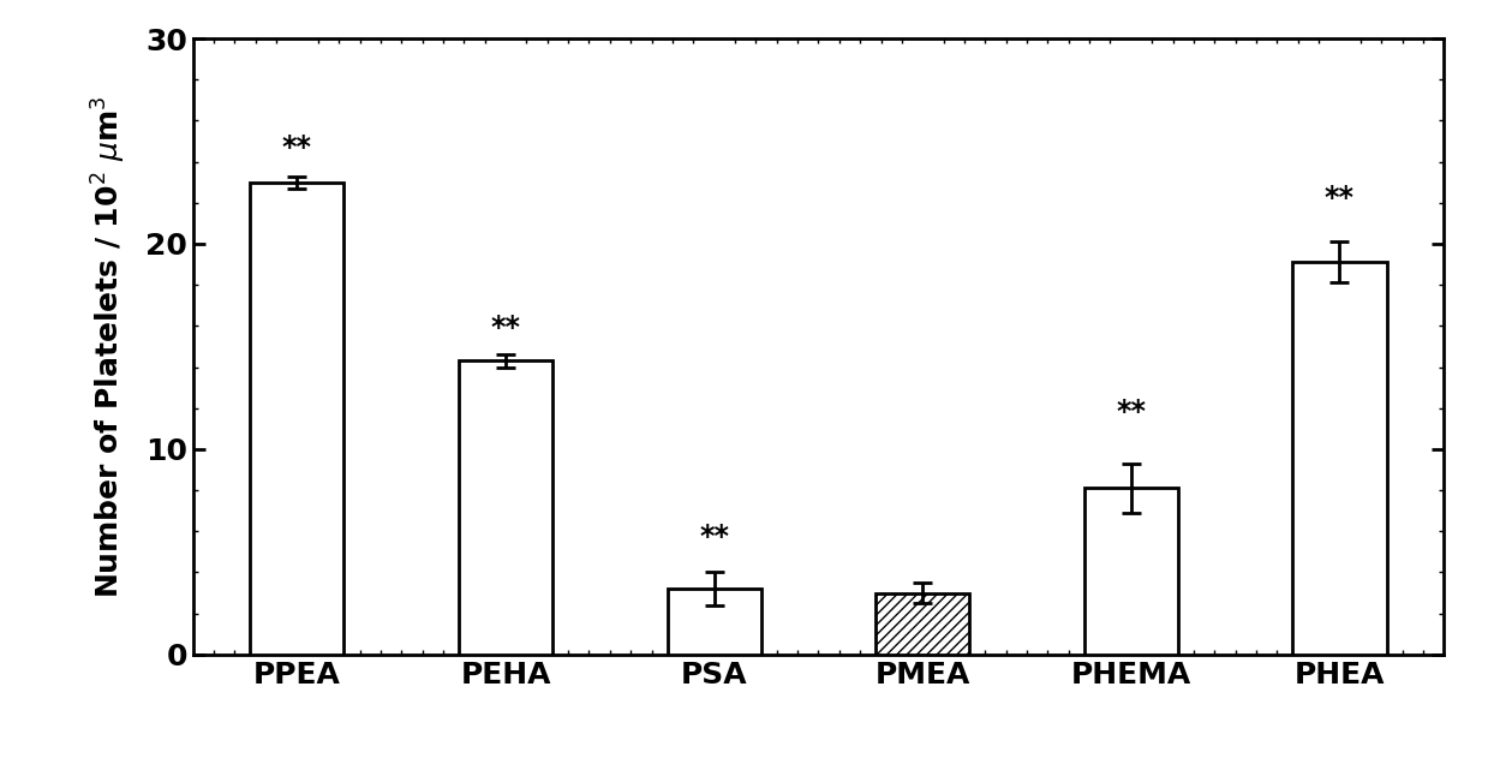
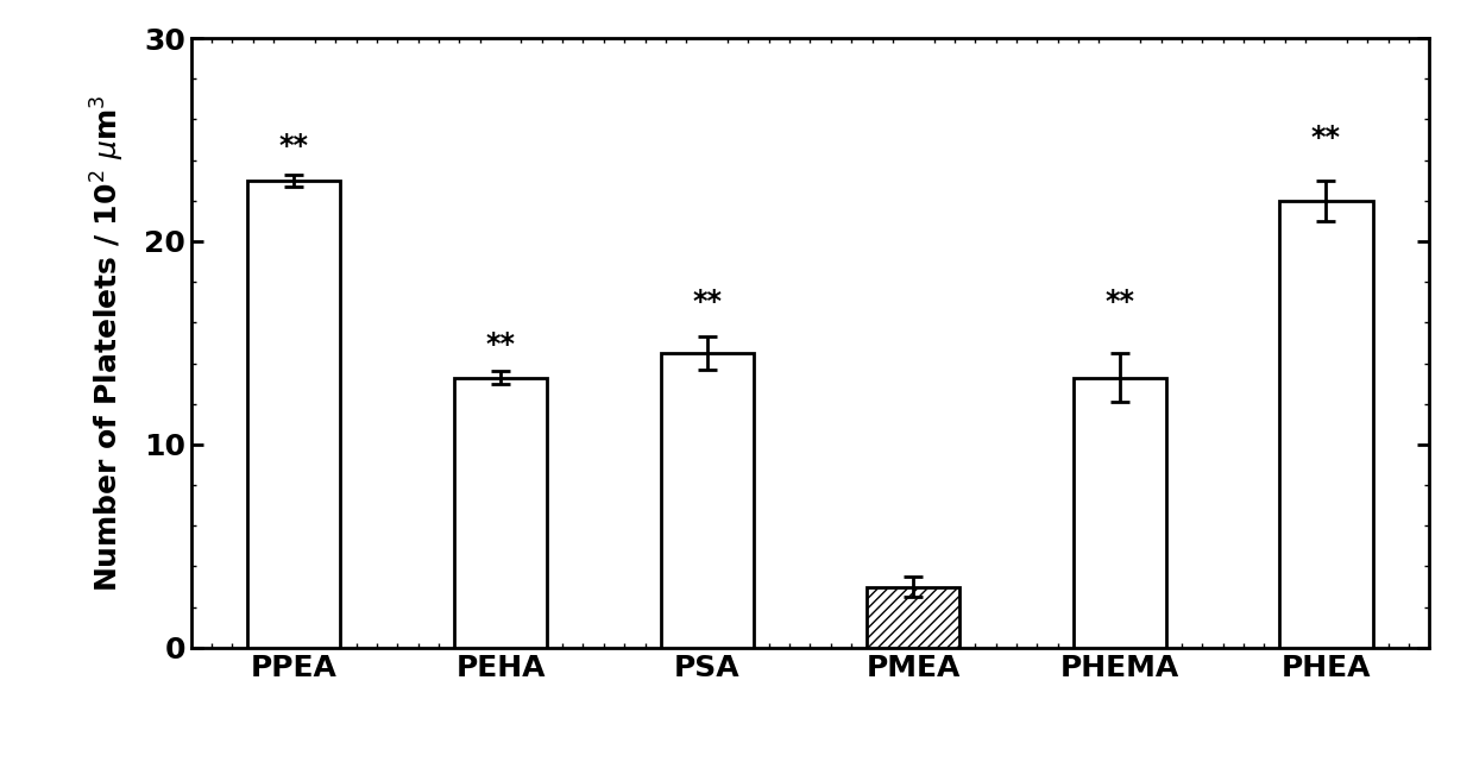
PEHA: 14.3 -> 13.3
PSA: 3.2 -> 14.5
PHEMA: 8.1 -> 13.3
PHEA: 19.1 -> 22.0
